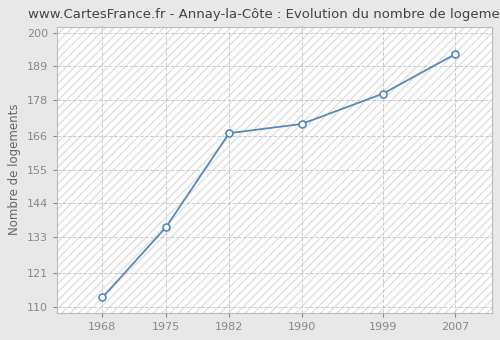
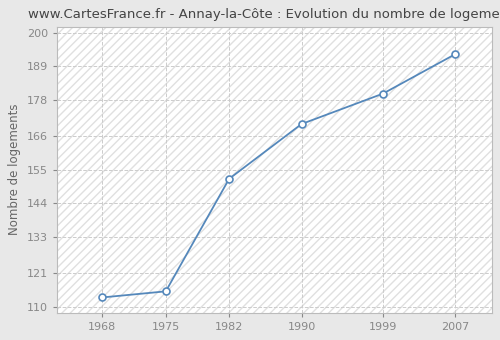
1975: 136 -> 115
1982: 167 -> 152
